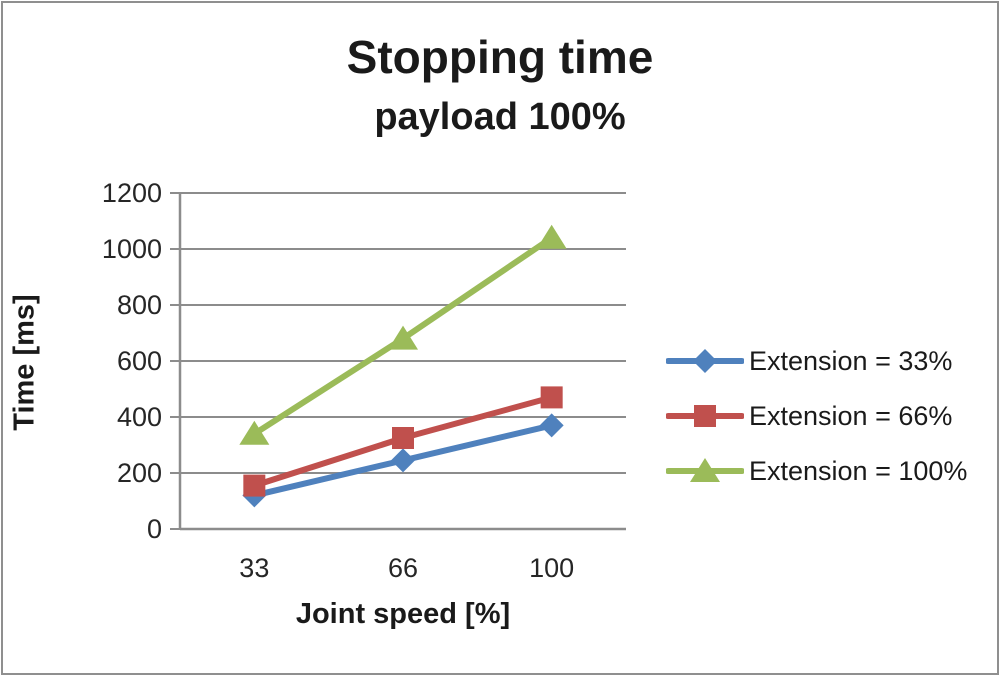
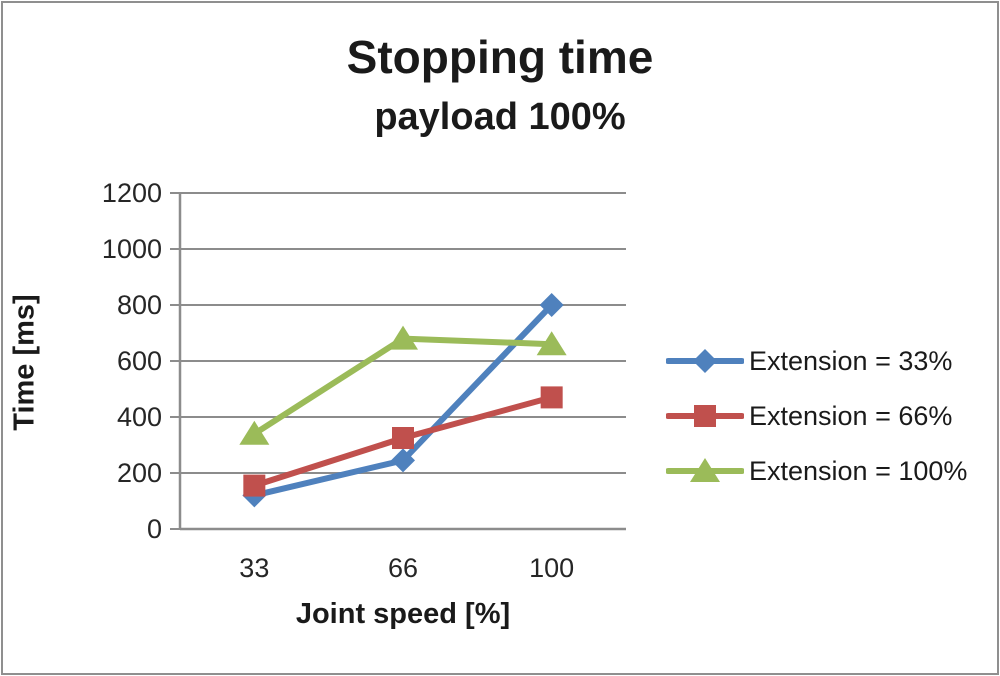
Extension = 33%/100: 370 -> 800
Extension = 100%/100: 1040 -> 660
